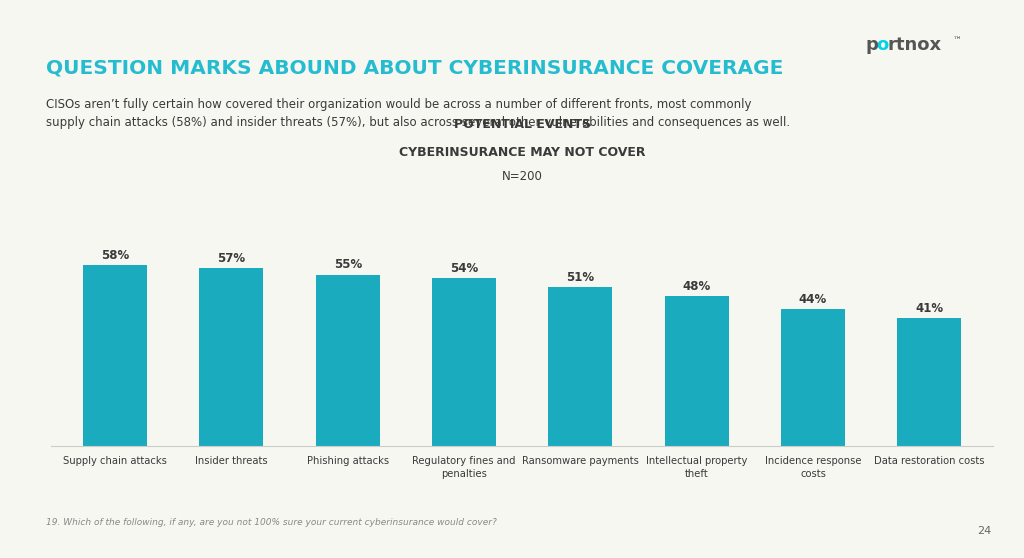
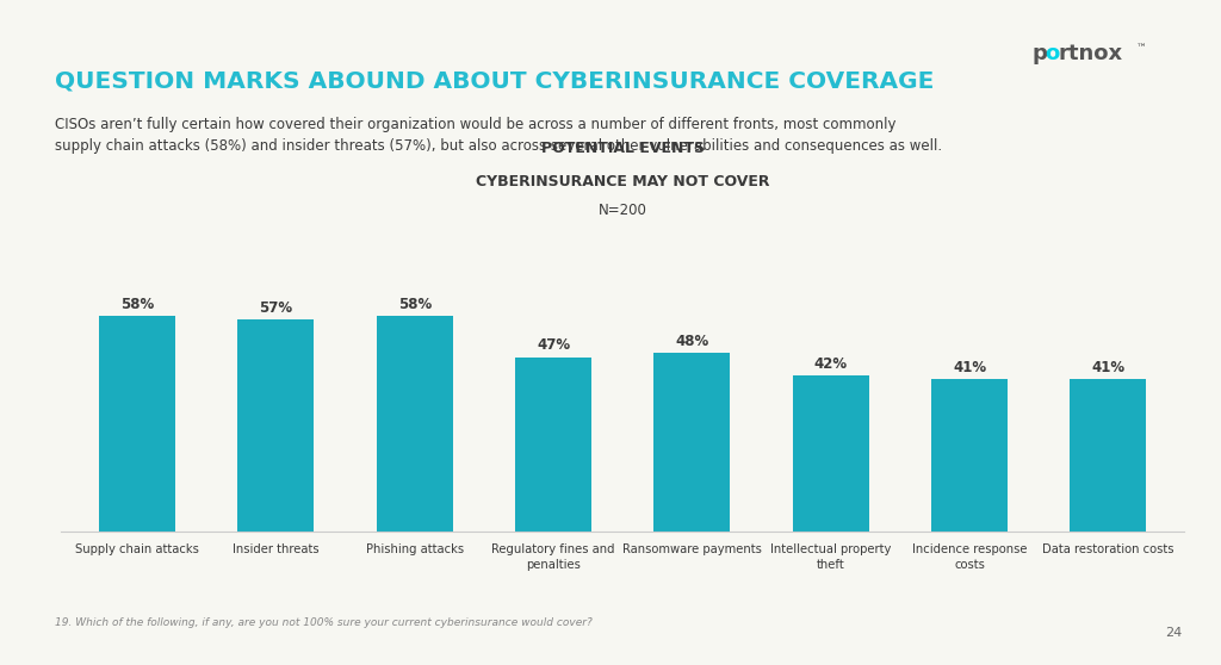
Phishing attacks: 55% -> 58%
Regulatory fines and penalties: 54% -> 47%
Ransomware payments: 51% -> 48%
Intellectual property theft: 48% -> 42%
Incidence response costs: 44% -> 41%
